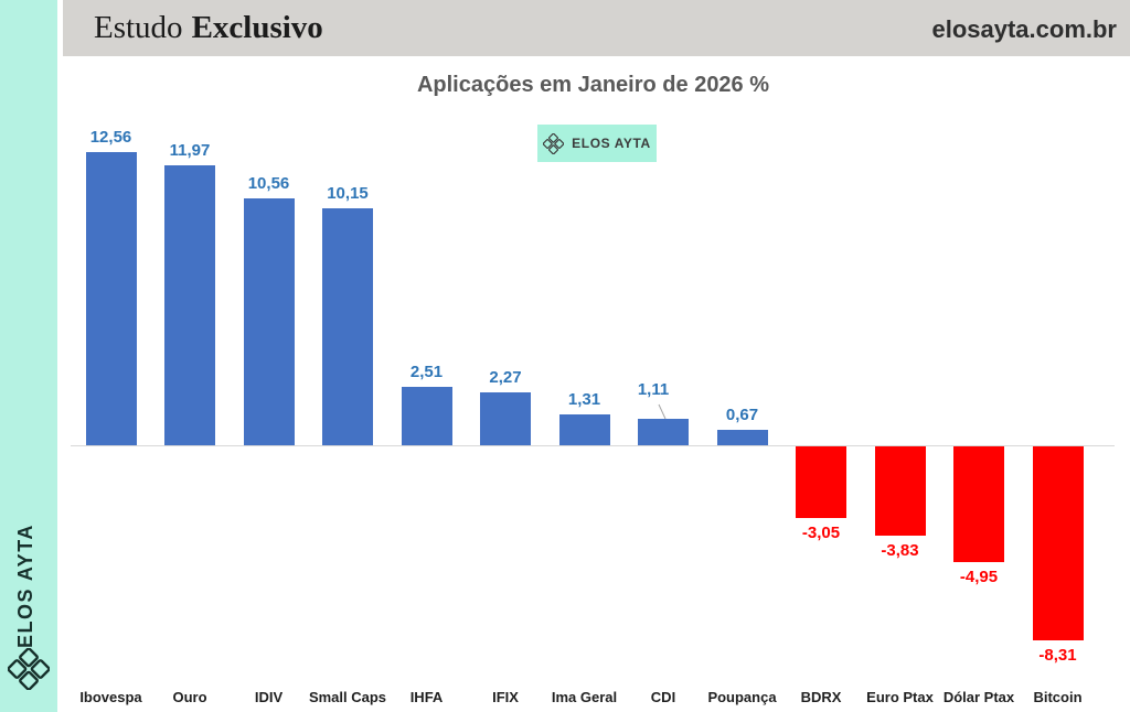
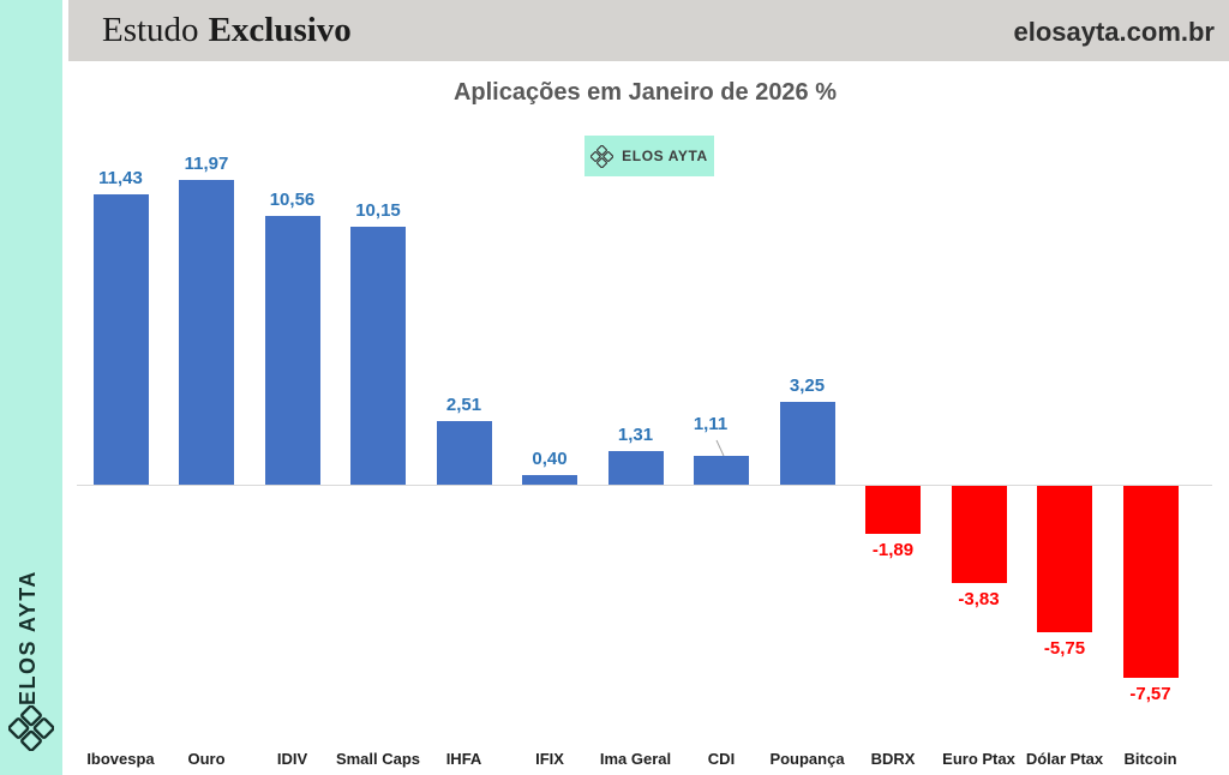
Ibovespa: 12,56 -> 11,43
IFIX: 2,27 -> 0,40
Poupança: 0,67 -> 3,25
BDRX: -3,05 -> -1,89
Dólar Ptax: -4,95 -> -5,75
Bitcoin: -8,31 -> -7,57
